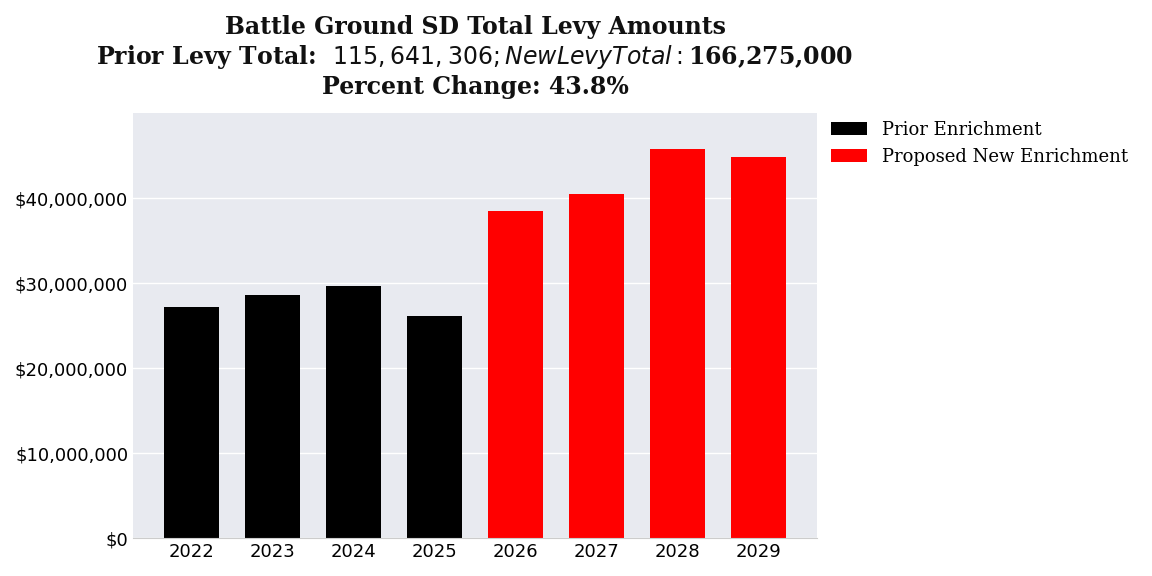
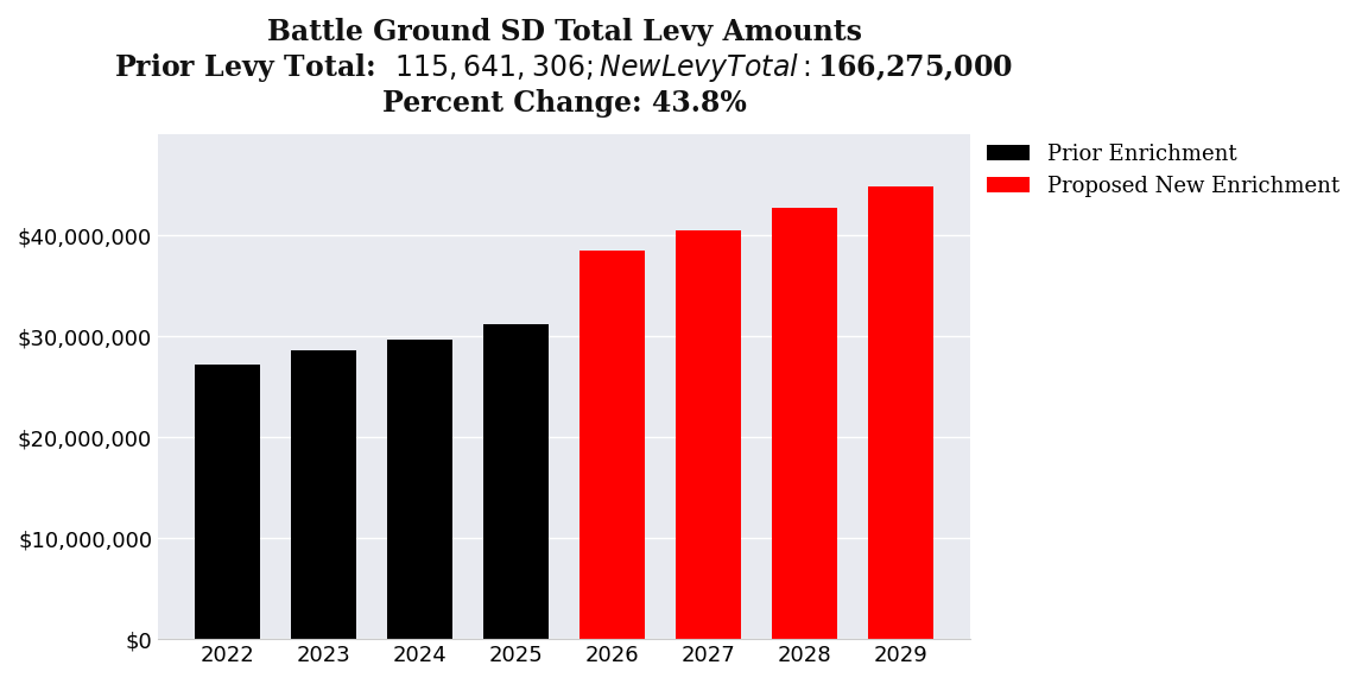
2025: $26,200,000 -> $31,200,000
2028: $45,800,000 -> $42,800,000
